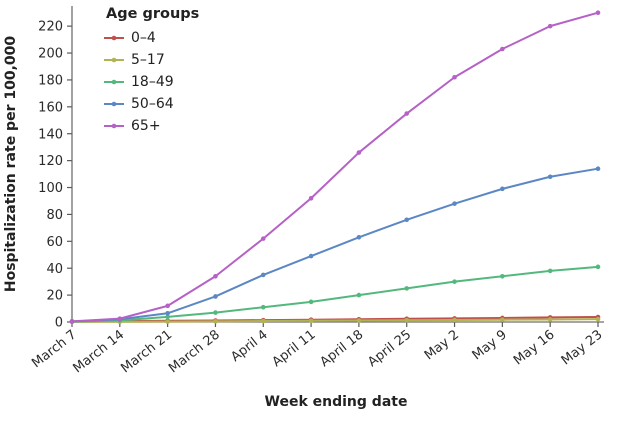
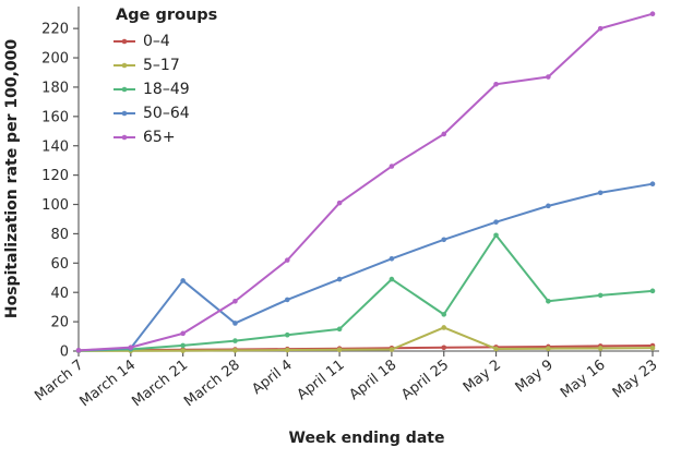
50–64/March 21: 6 -> 48
65+/April 11: 92 -> 101
18–49/April 18: 20 -> 49
5–17/April 25: 1 -> 16
65+/April 25: 155 -> 148
18–49/May 2: 30 -> 79
65+/May 9: 203 -> 187
